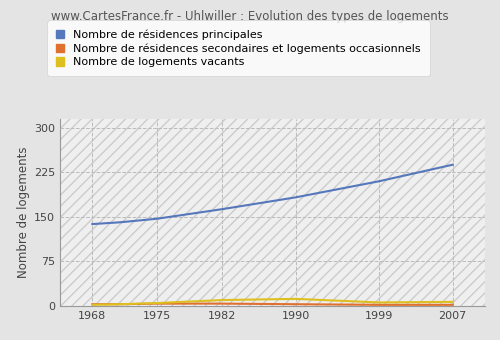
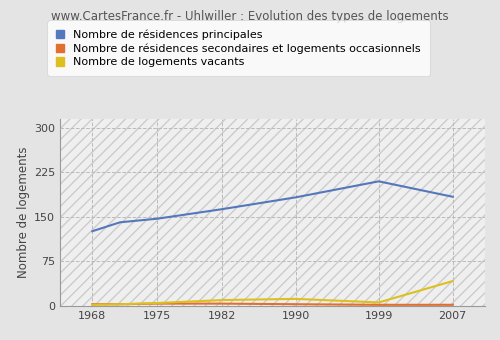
Nombre de résidences principales/1968: 138 -> 126
Nombre de résidences principales/2007: 238 -> 184
Nombre de logements vacants/2007: 7 -> 42
